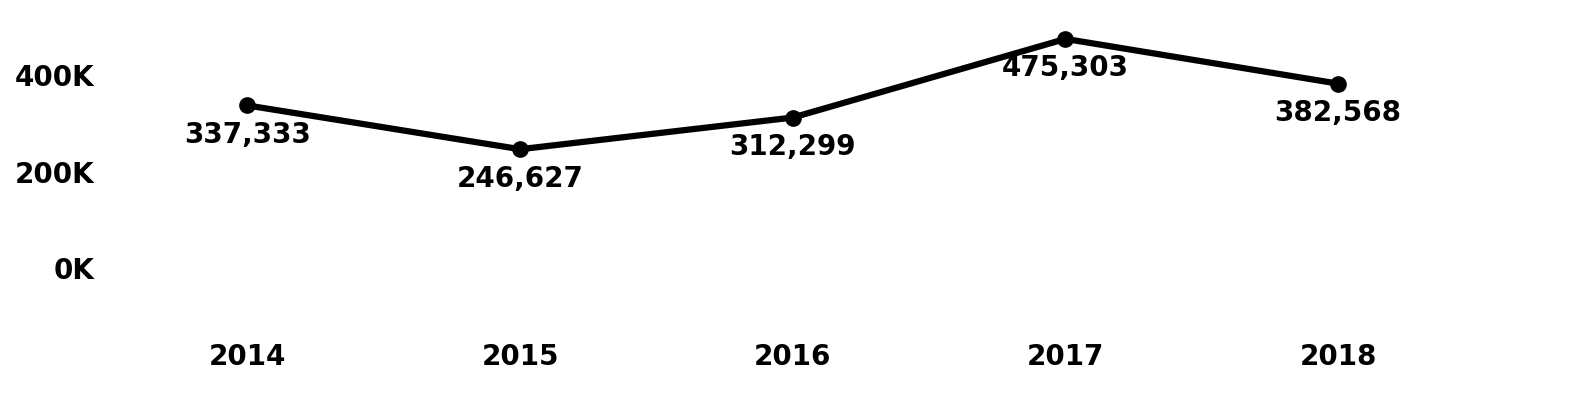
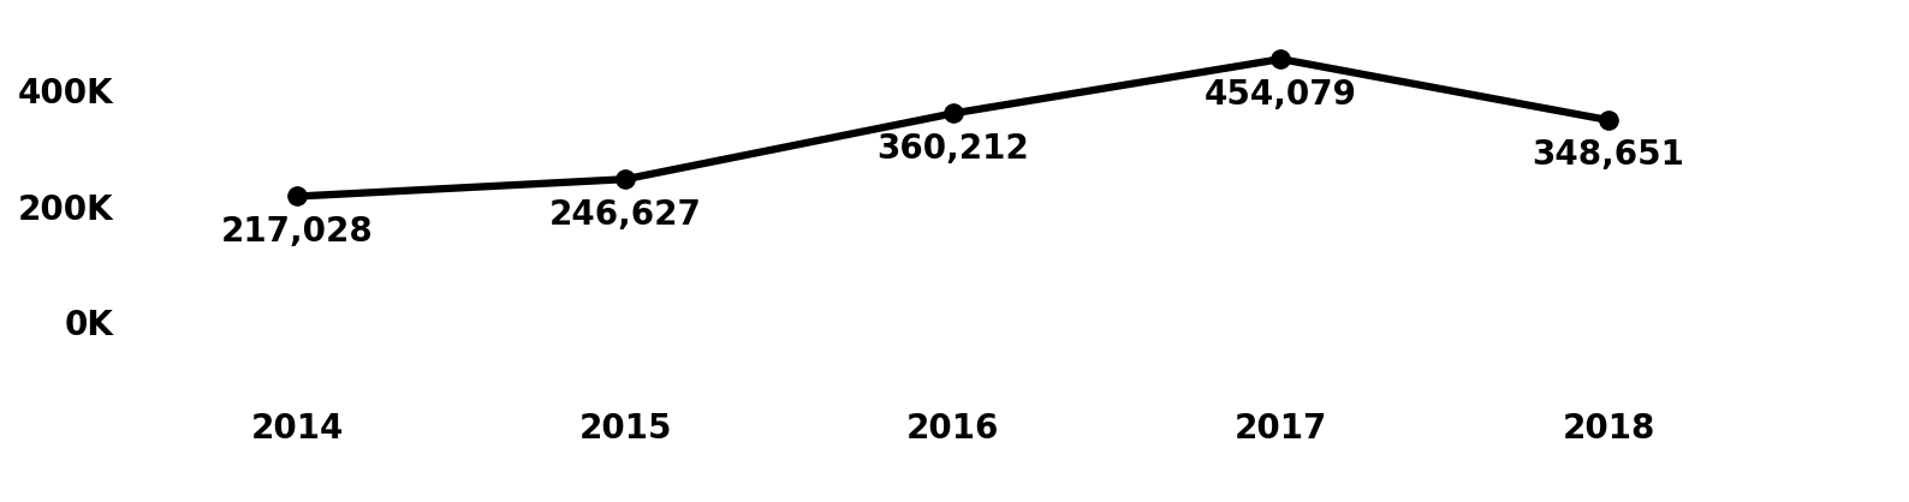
2014: 337,333 -> 217,028
2016: 312,299 -> 360,212
2017: 475,303 -> 454,079
2018: 382,568 -> 348,651
